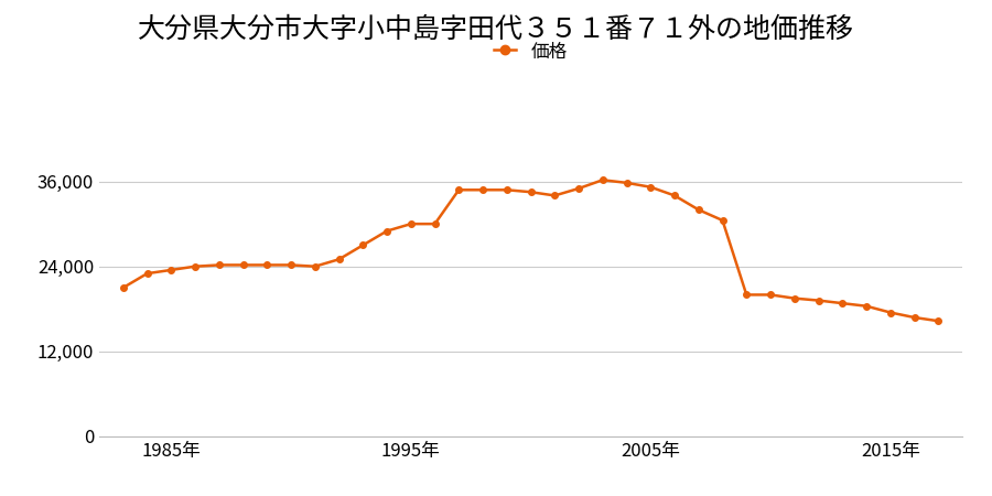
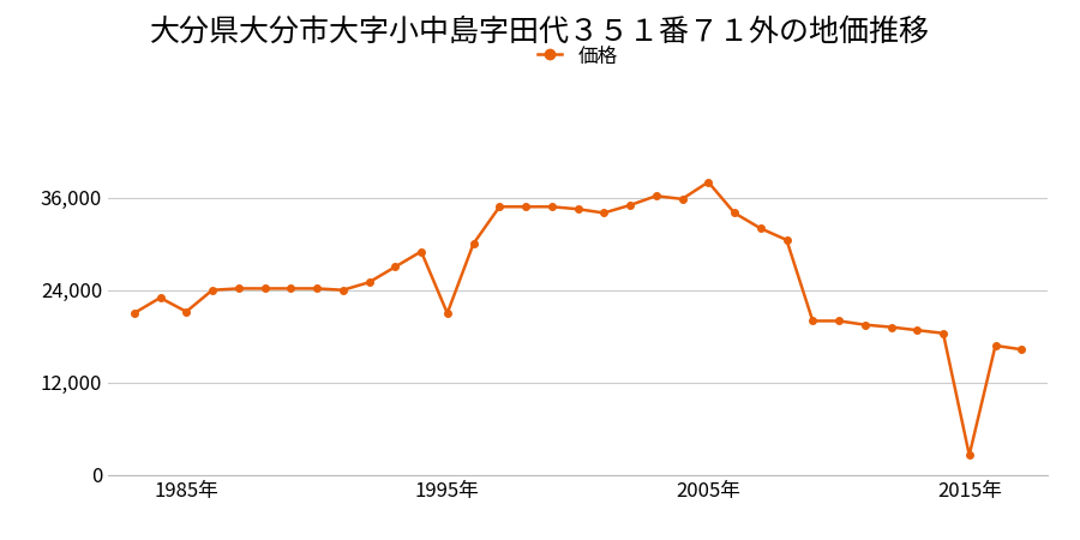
1985年: 23,500 -> 21,200
1995年: 30,000 -> 21,000
2005年: 35,200 -> 38,000
2015年: 17,500 -> 2,600
